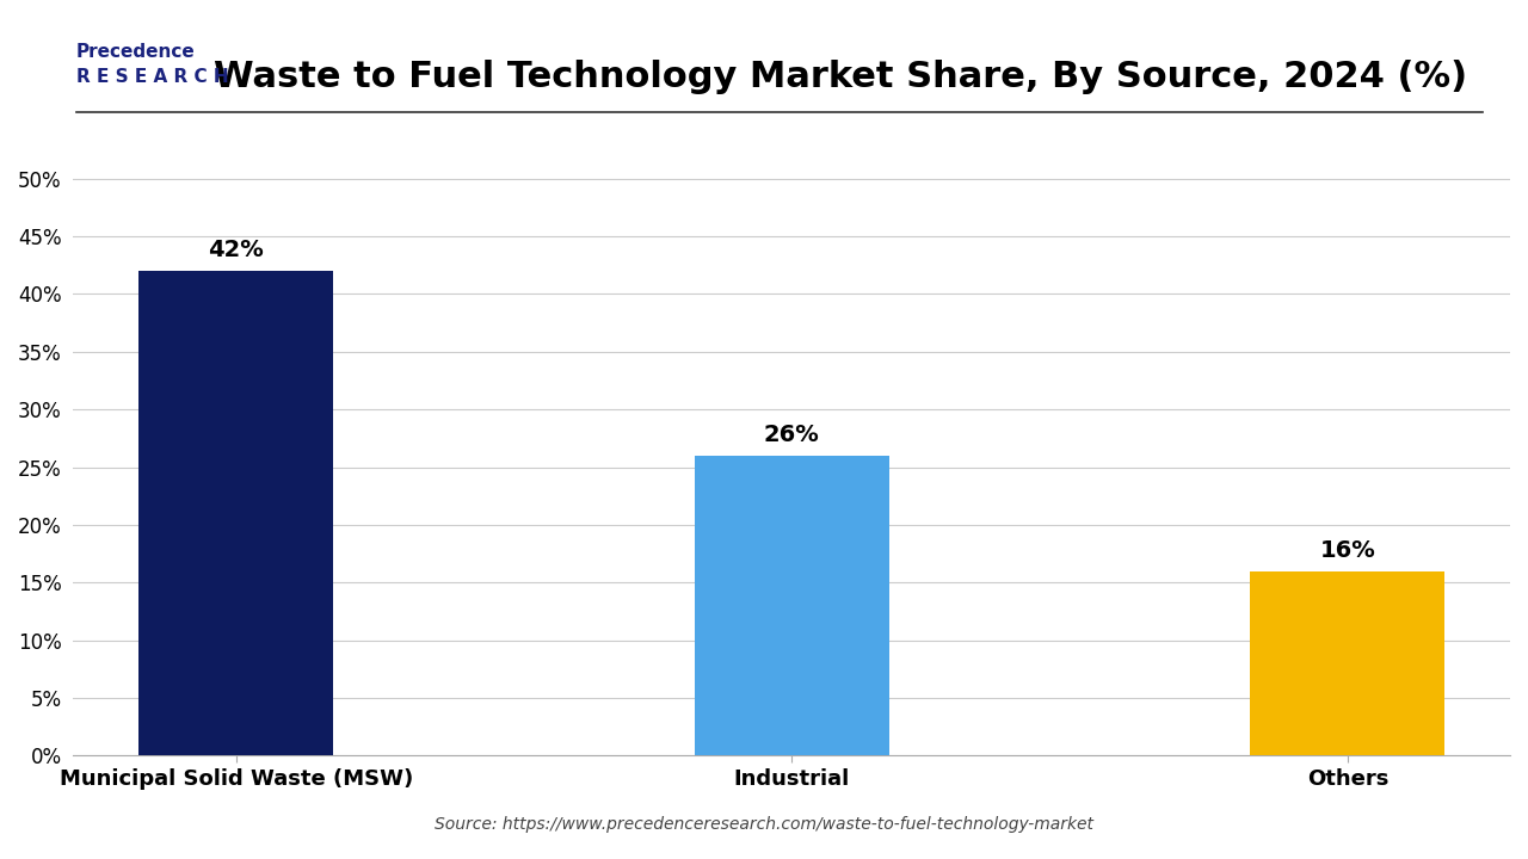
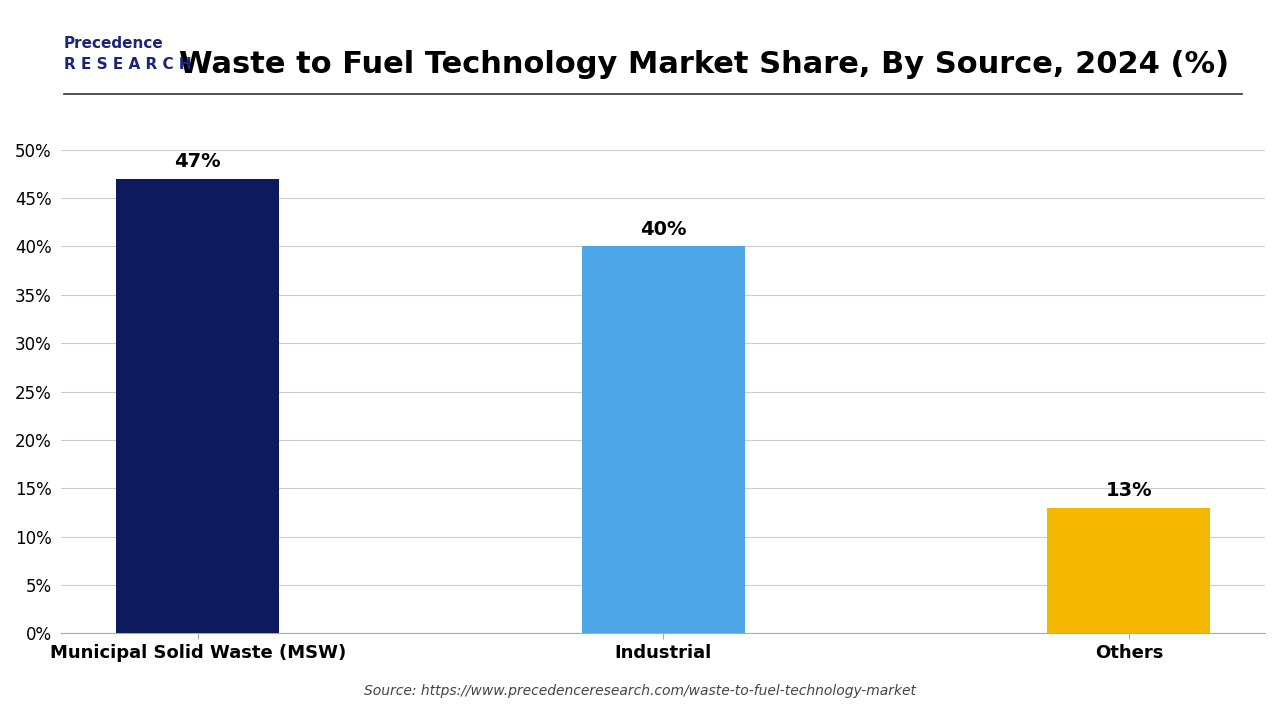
Municipal Solid Waste (MSW): 42% -> 47%
Industrial: 26% -> 40%
Others: 16% -> 13%
